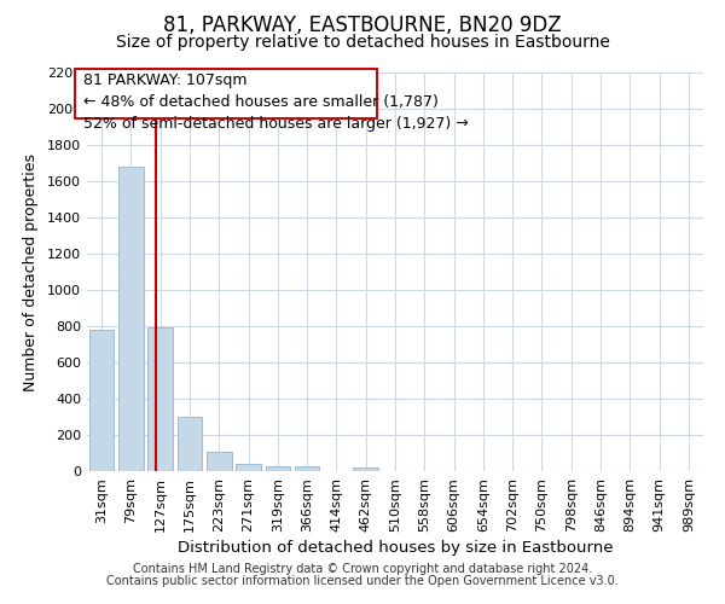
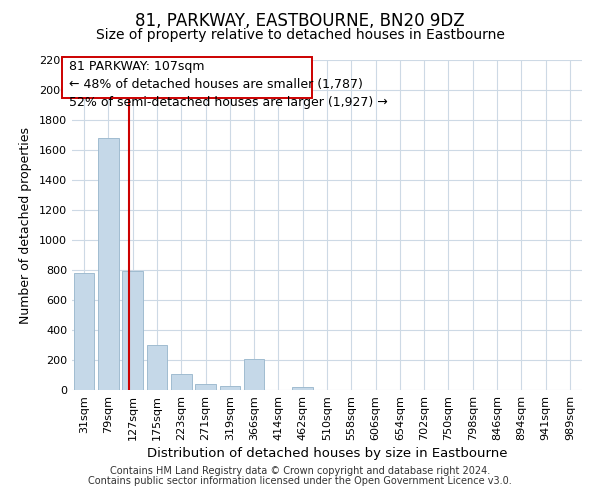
366sqm: 30 -> 210
